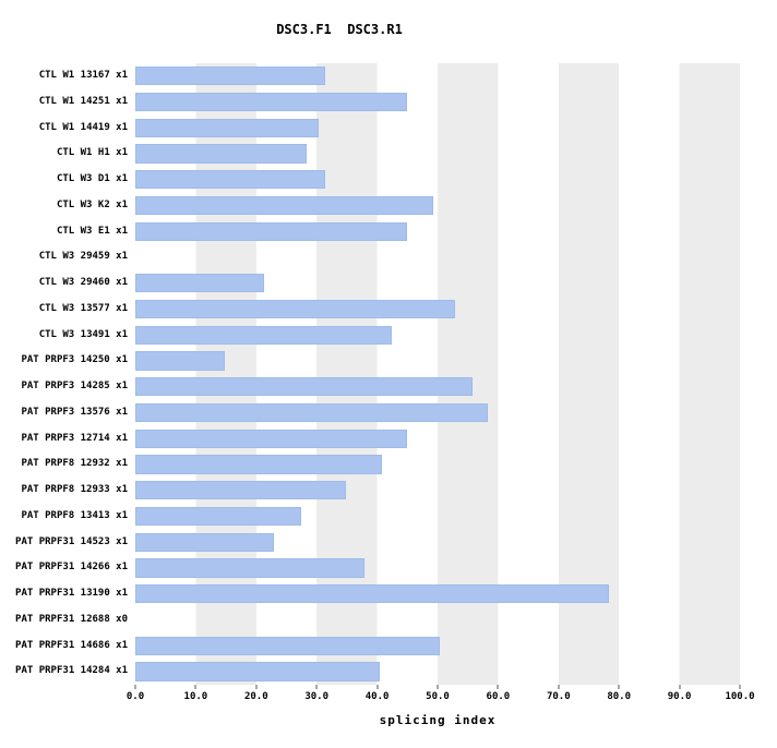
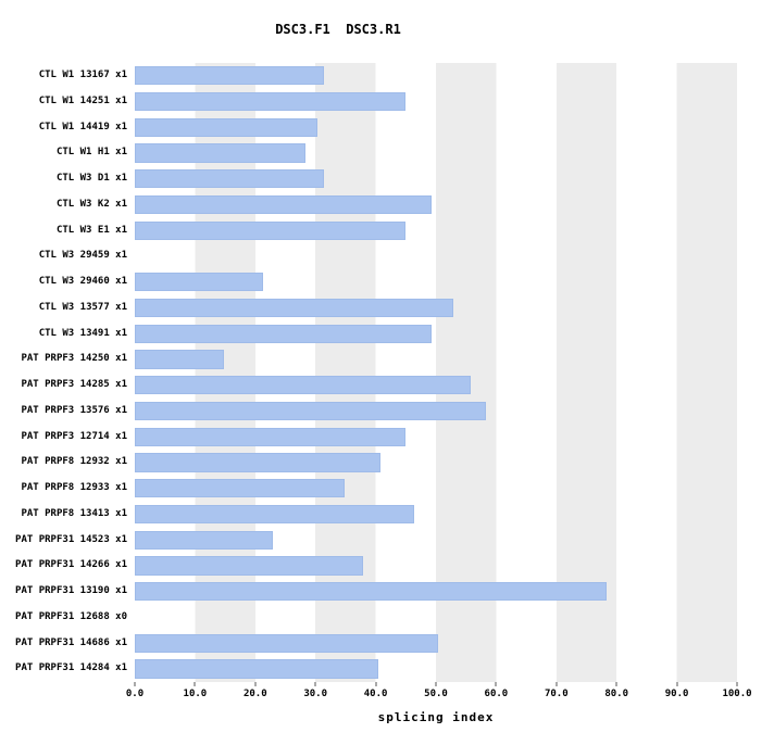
CTL W3 13491 x1: 42 -> 49
PAT PRPF8 13413 x1: 27 -> 46
